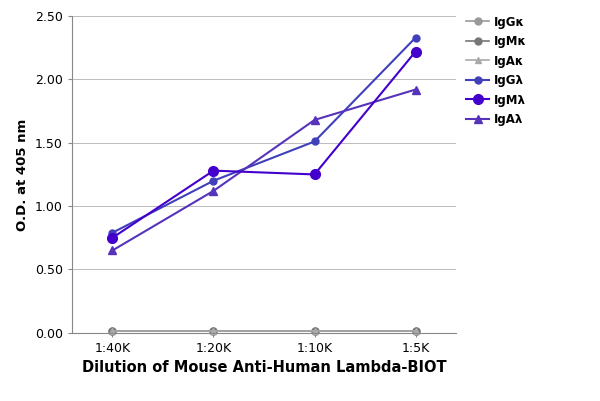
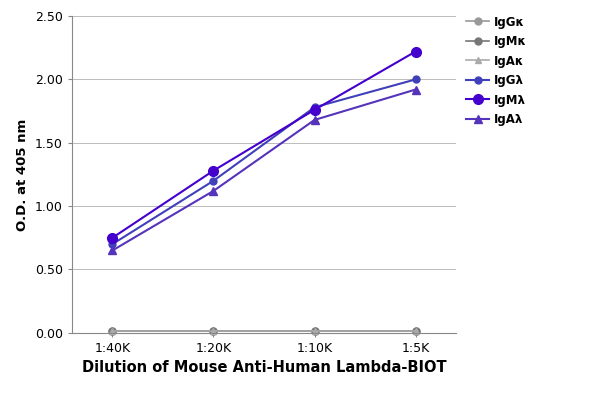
IgGλ/1:40K: 0.79 -> 0.70
IgGλ/1:10K: 1.51 -> 1.78
IgMλ/1:10K: 1.25 -> 1.76
IgGλ/1:5K: 2.33 -> 2.00
